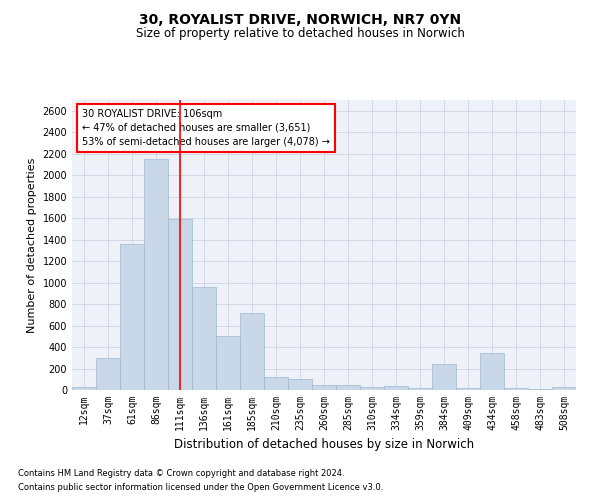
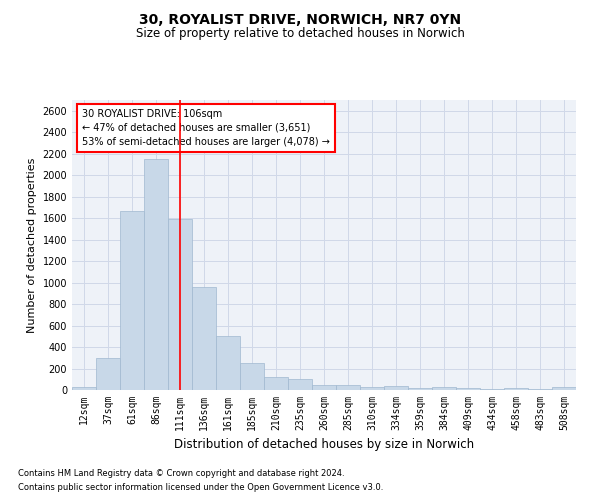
61sqm: 1360 -> 1670
185sqm: 720 -> 250
384sqm: 240 -> 20
434sqm: 340 -> 0
